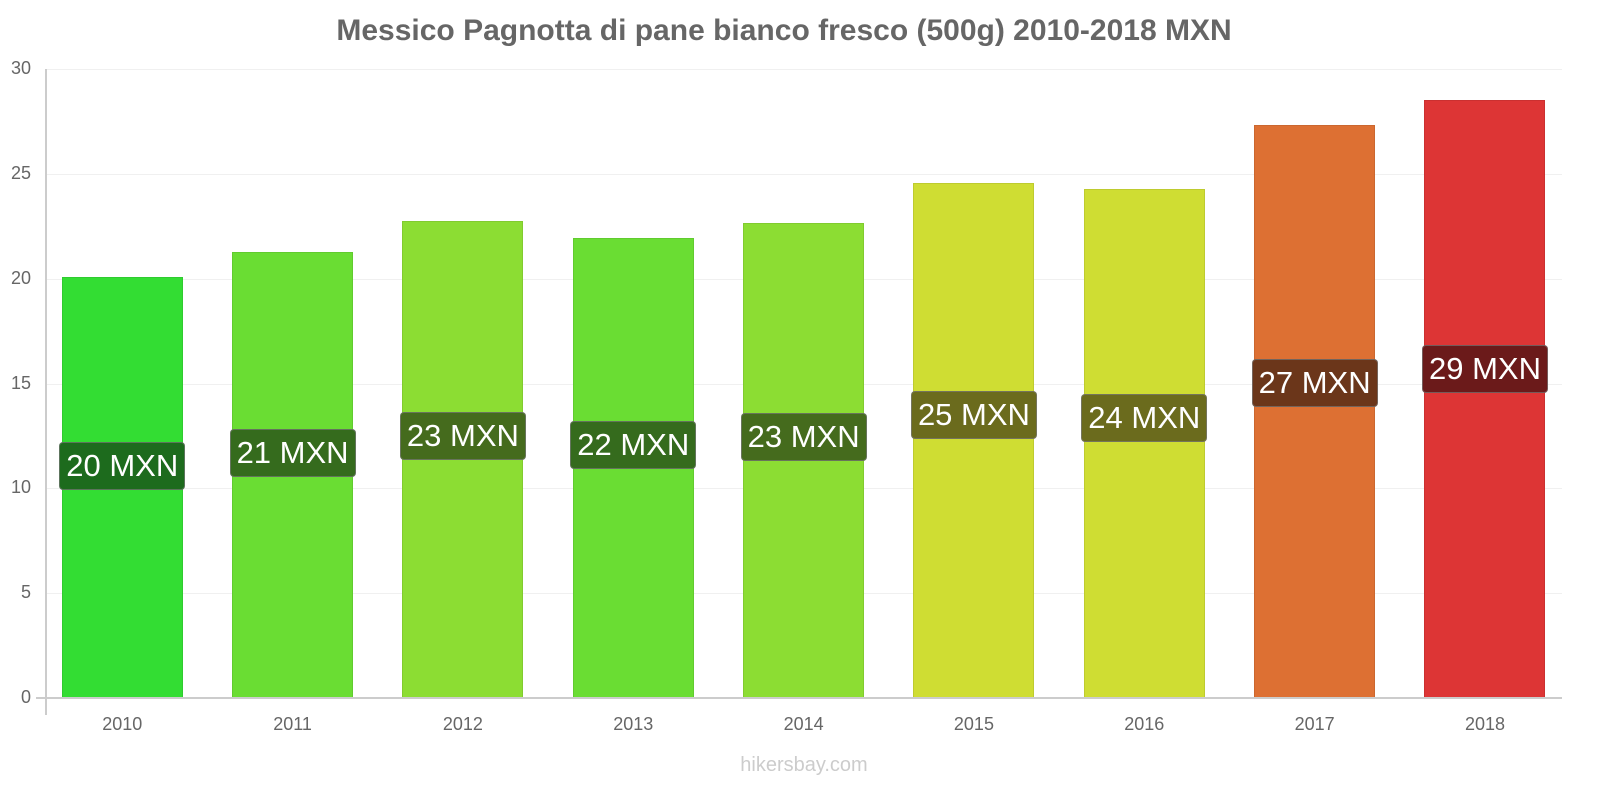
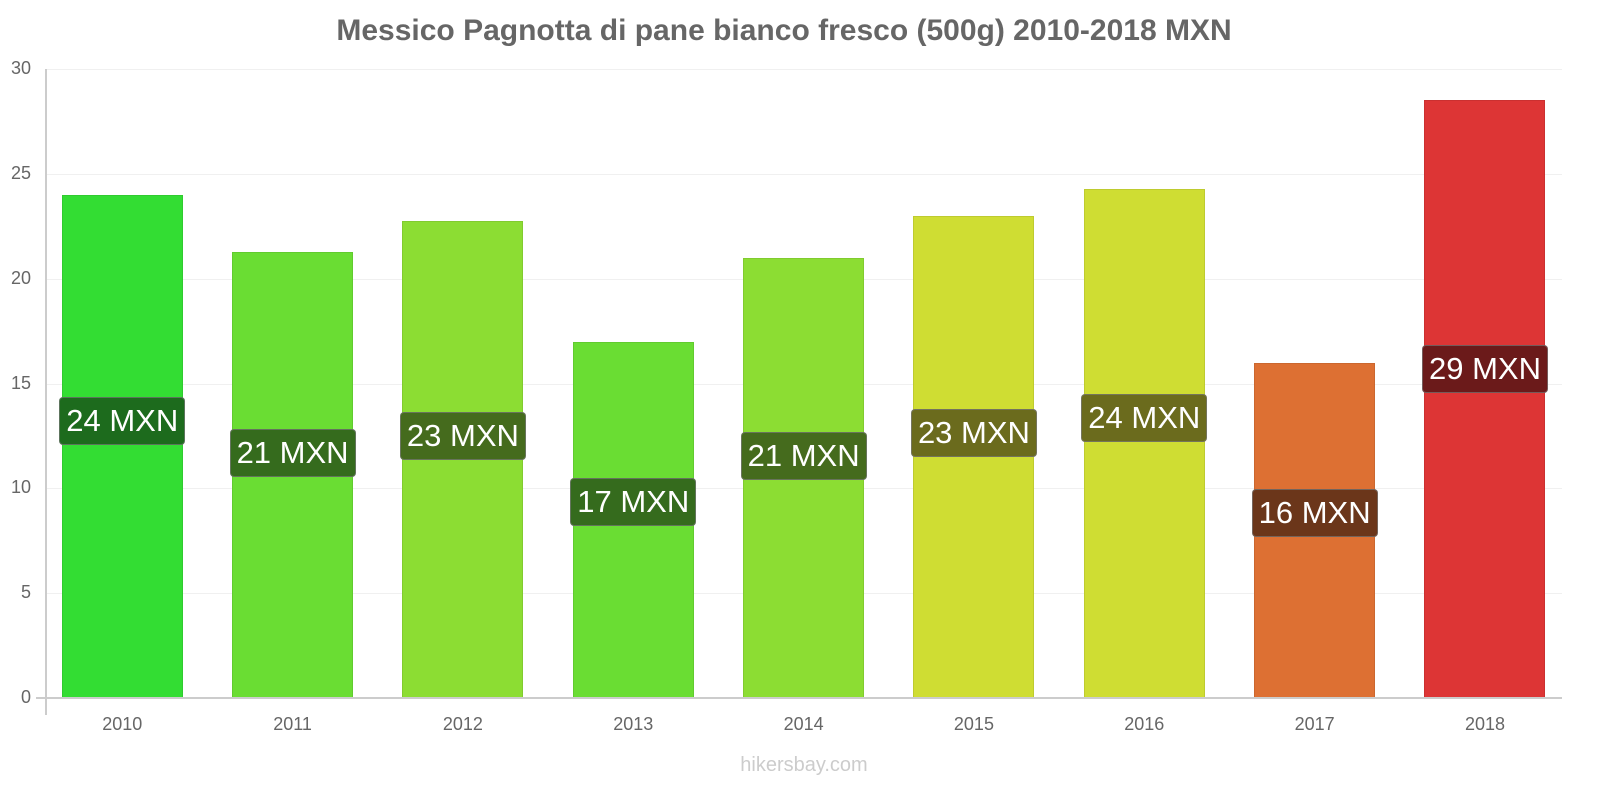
2010: 20 -> 24
2013: 22 -> 17
2014: 23 -> 21
2015: 25 -> 23
2017: 27 -> 16
